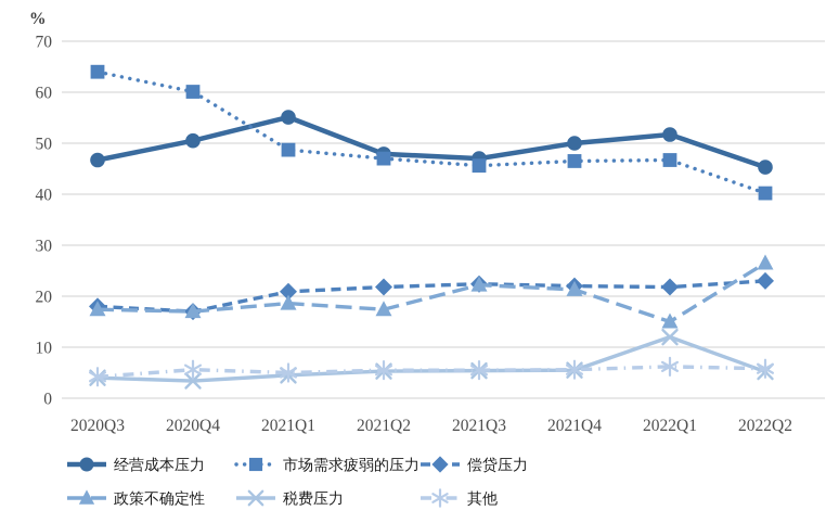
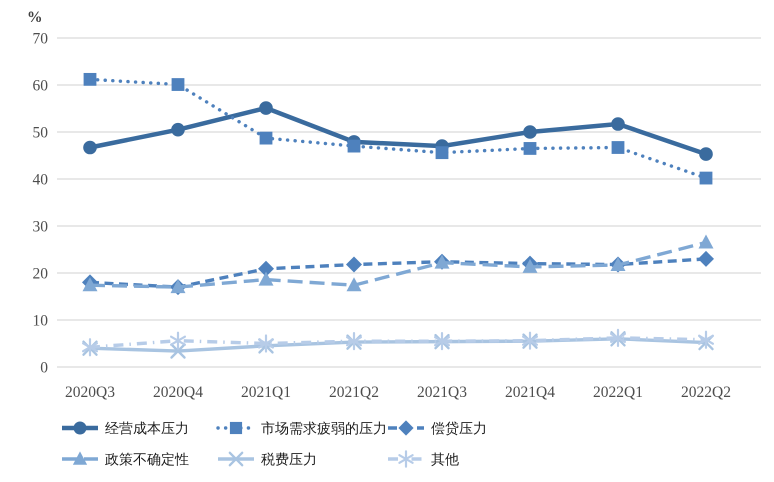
市场需求疲弱的压力/2020Q3: 64 -> 61
政策不确定性/2022Q1: 15 -> 22
税费压力/2022Q1: 12 -> 6
